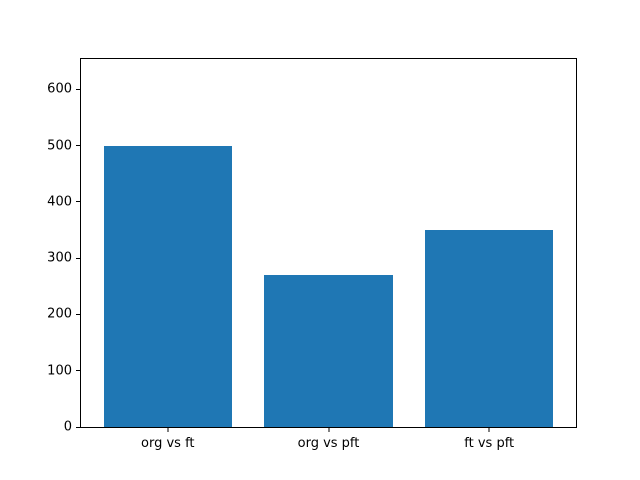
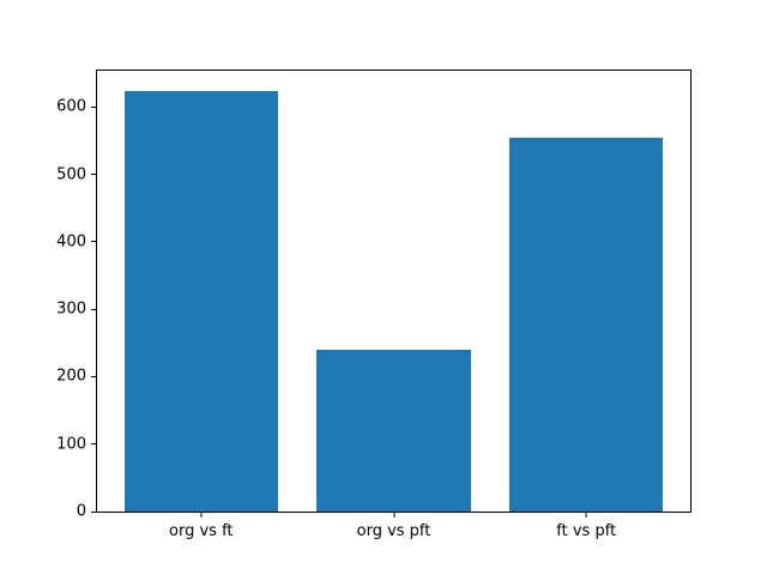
org vs ft: 500 -> 620
org vs pft: 270 -> 240
ft vs pft: 350 -> 550
